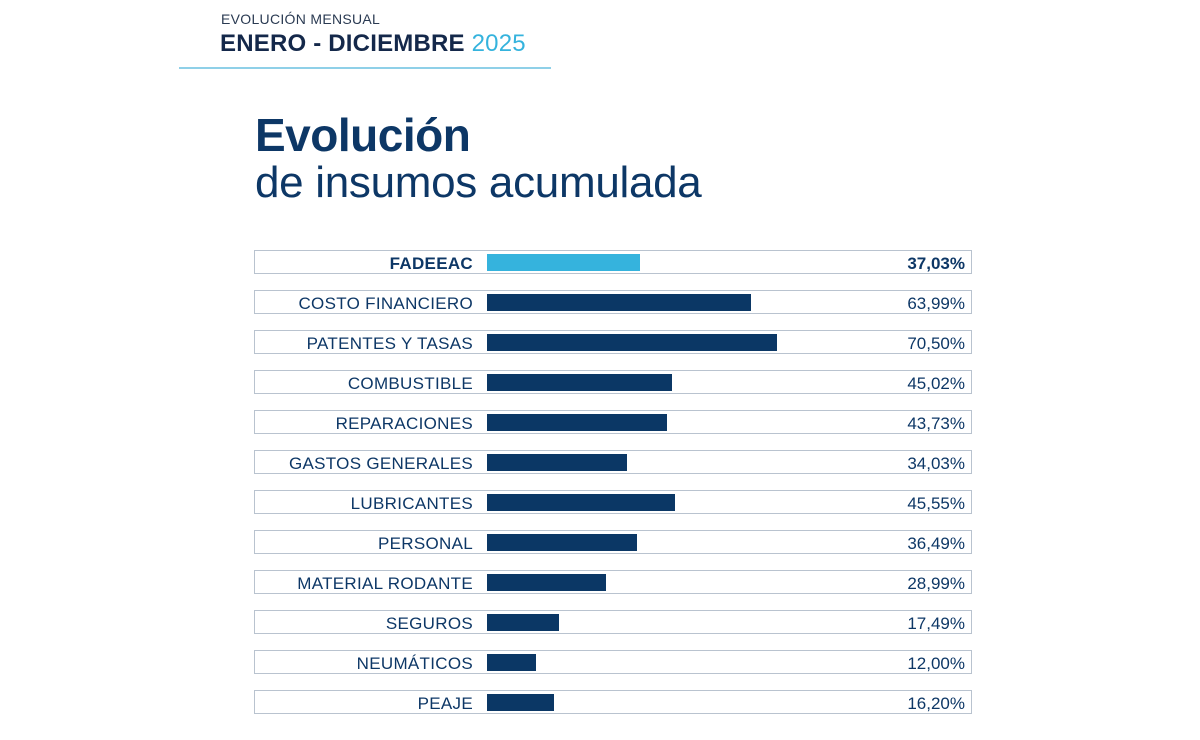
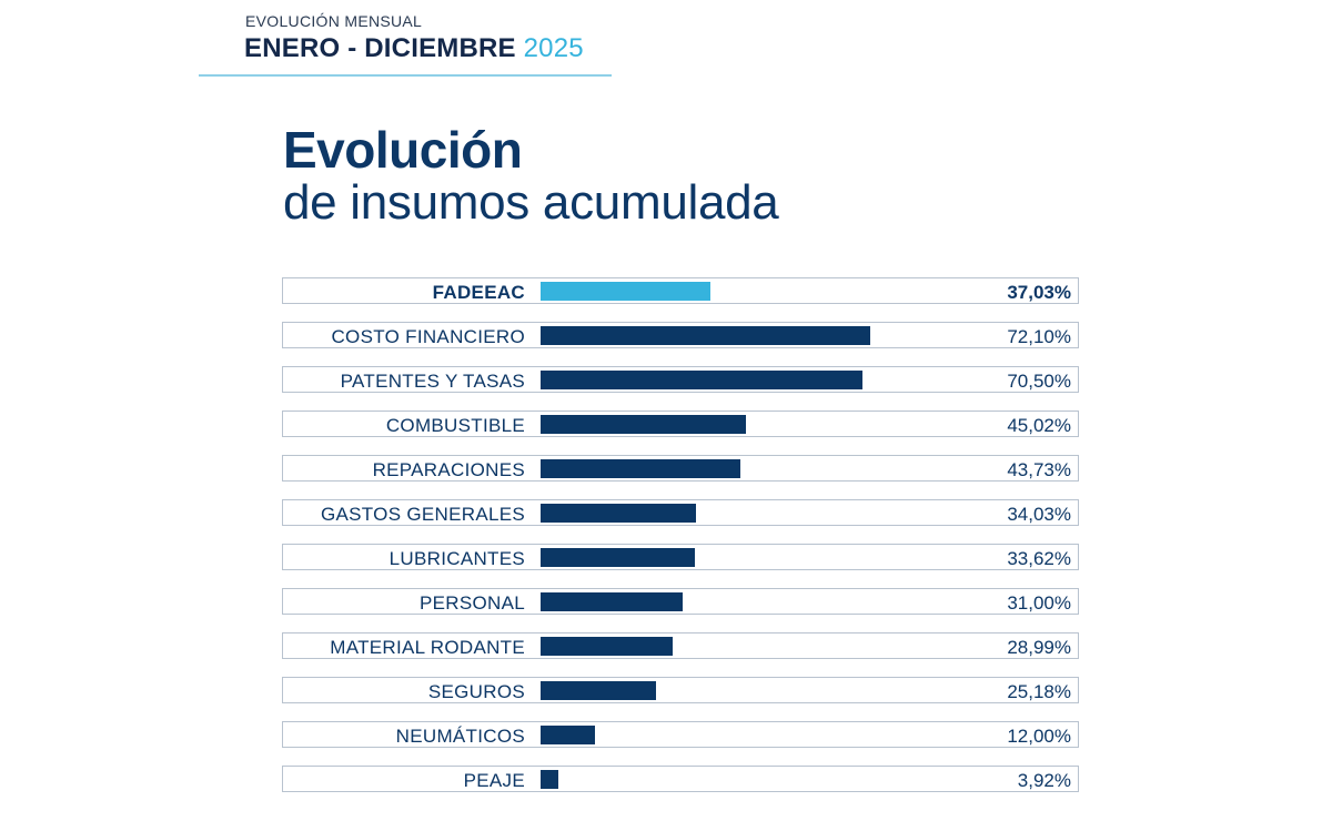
COSTO FINANCIERO: 63,99% -> 72,10%
LUBRICANTES: 45,55% -> 33,62%
PERSONAL: 36,49% -> 31,00%
SEGUROS: 17,49% -> 25,18%
PEAJE: 16,20% -> 3,92%
